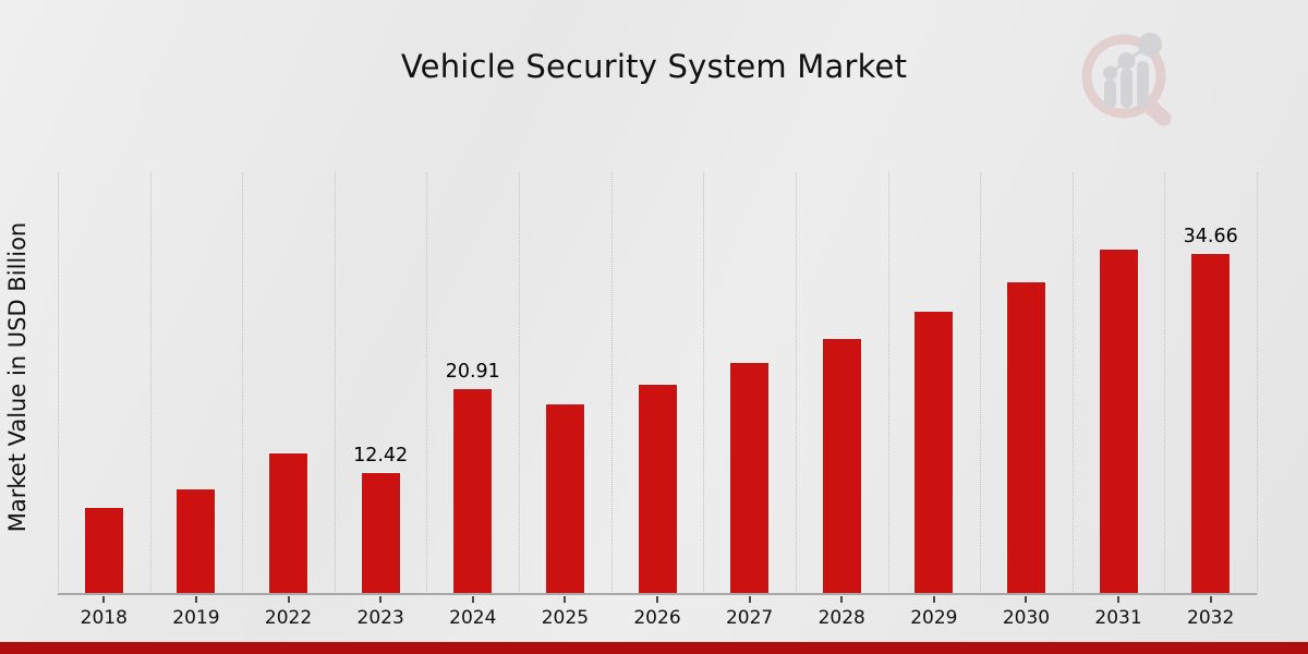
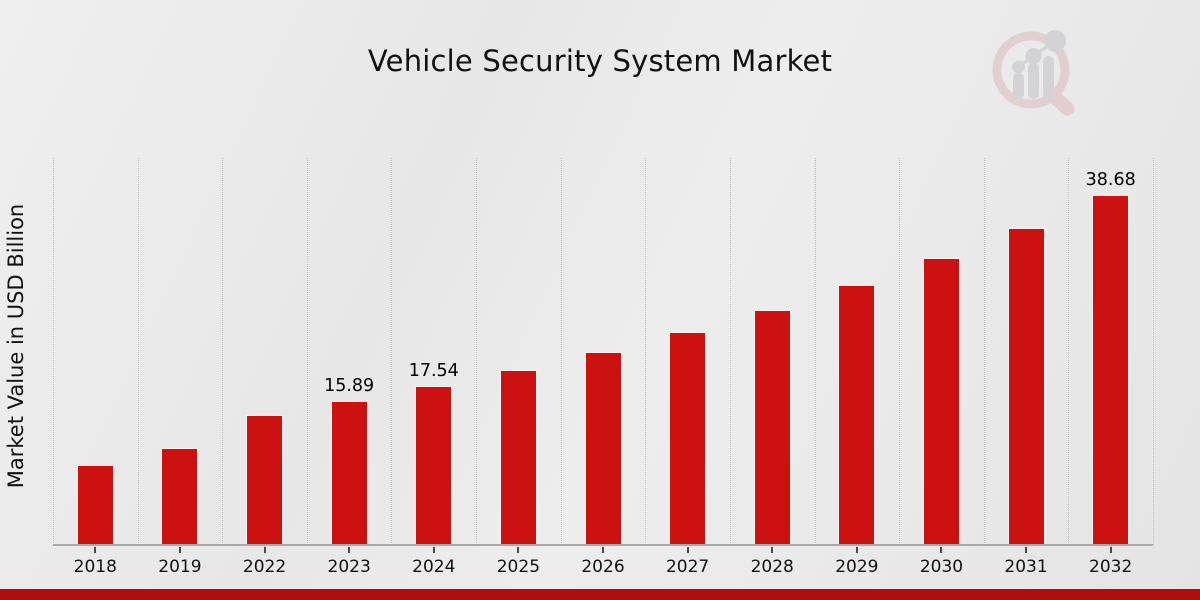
2023: 12.42 -> 15.89
2024: 20.91 -> 17.54
2032: 34.66 -> 38.68
